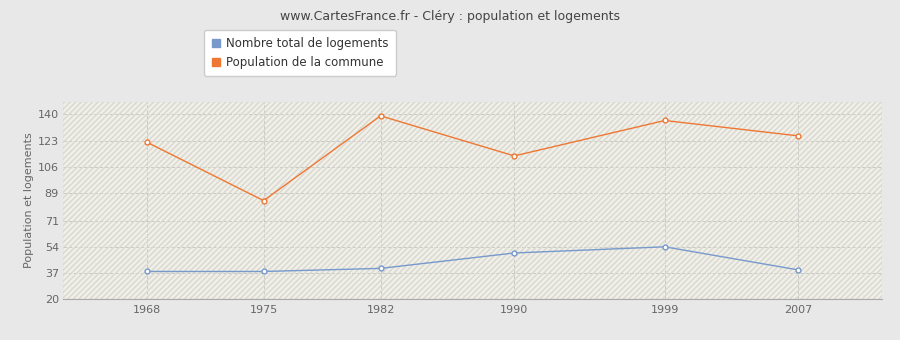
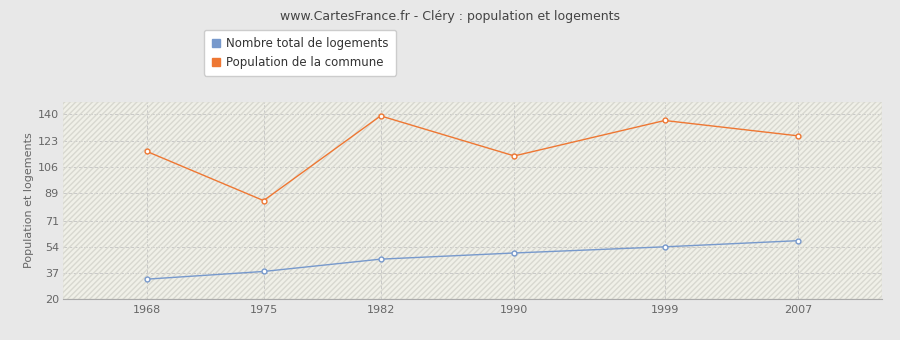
Nombre total de logements/1968: 38 -> 33
Population de la commune/1968: 122 -> 116
Nombre total de logements/1982: 40 -> 46
Nombre total de logements/2007: 39 -> 58
